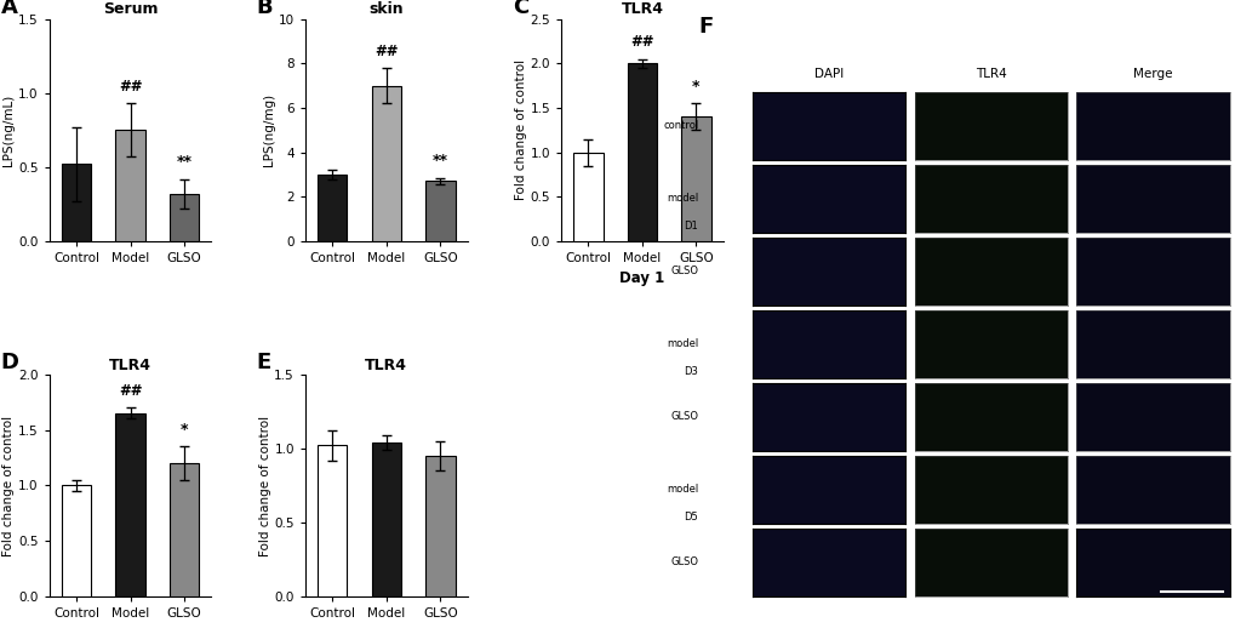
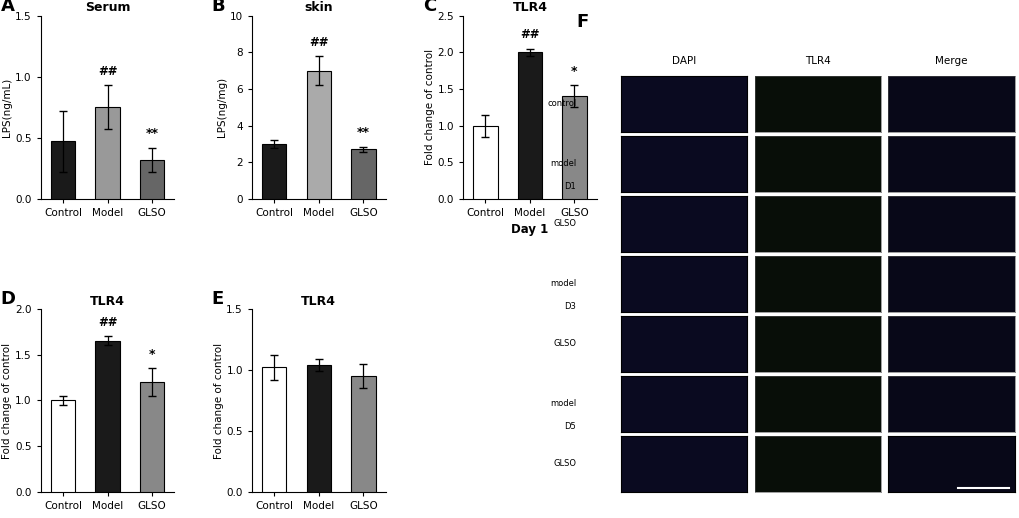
Serum/Control: 0.52 -> 0.47
